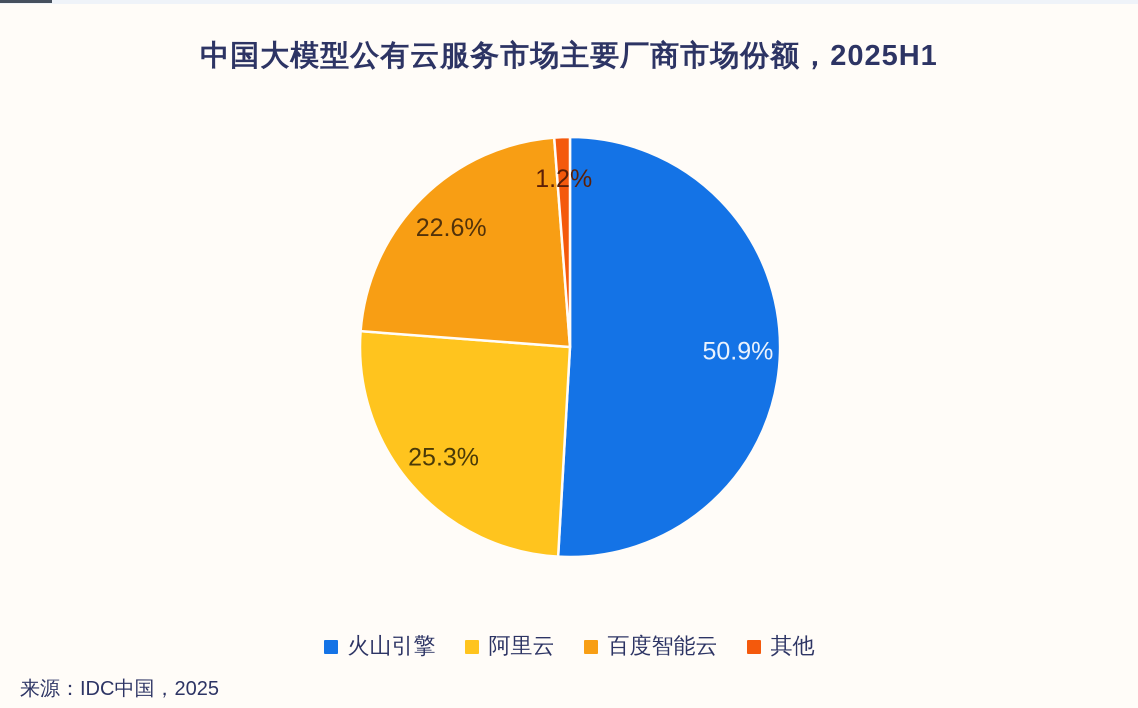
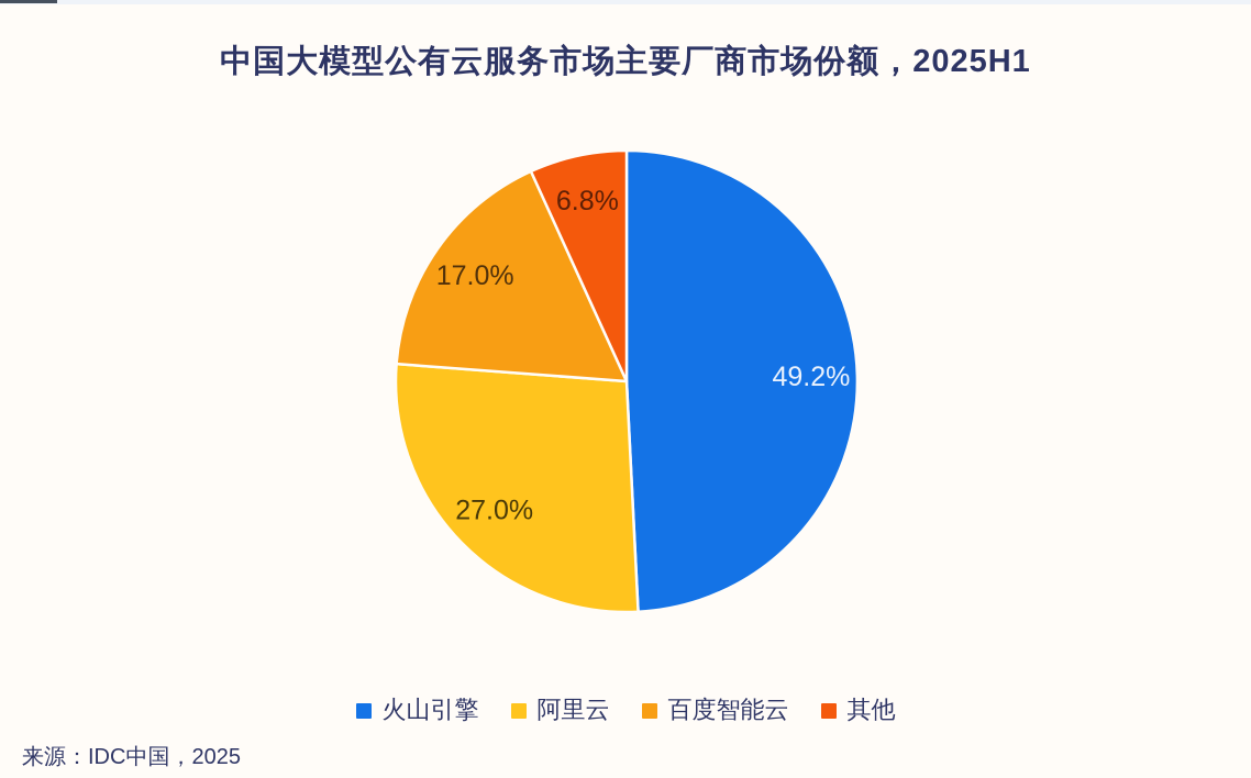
火山引擎: 50.9% -> 49.2%
阿里云: 25.3% -> 27.0%
百度智能云: 22.6% -> 17.0%
其他: 1.2% -> 6.8%
